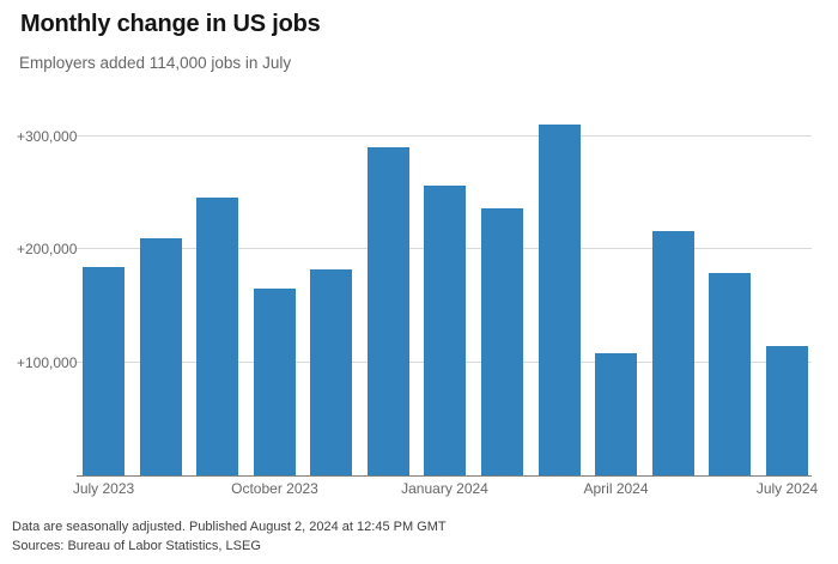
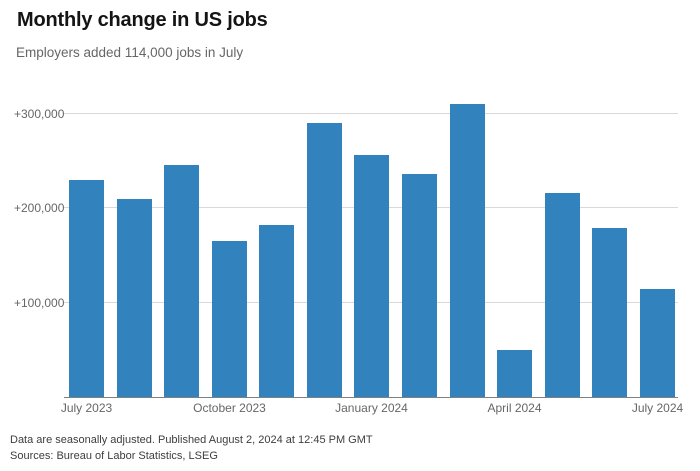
July 2023: 180000 -> 230000
April 2024: 110000 -> 50000
